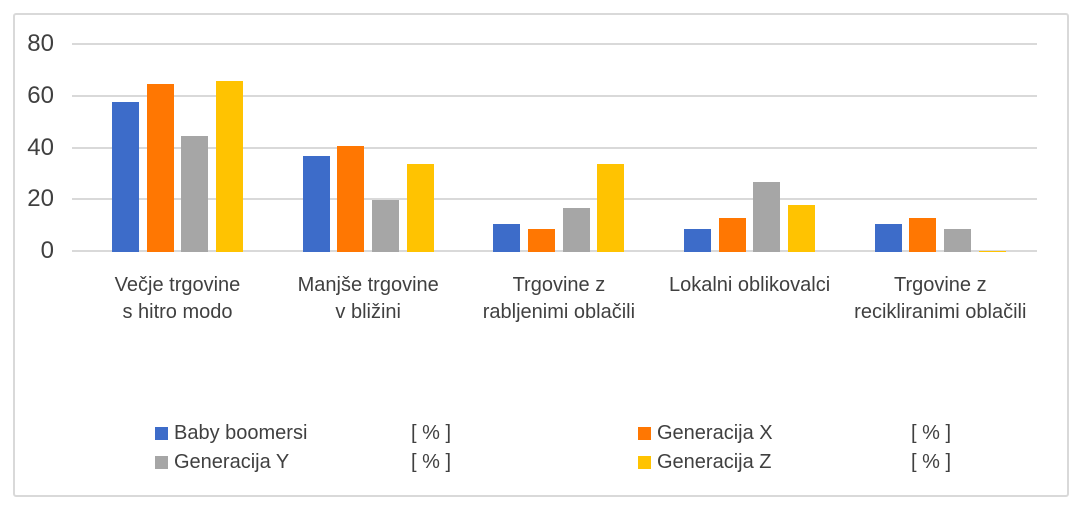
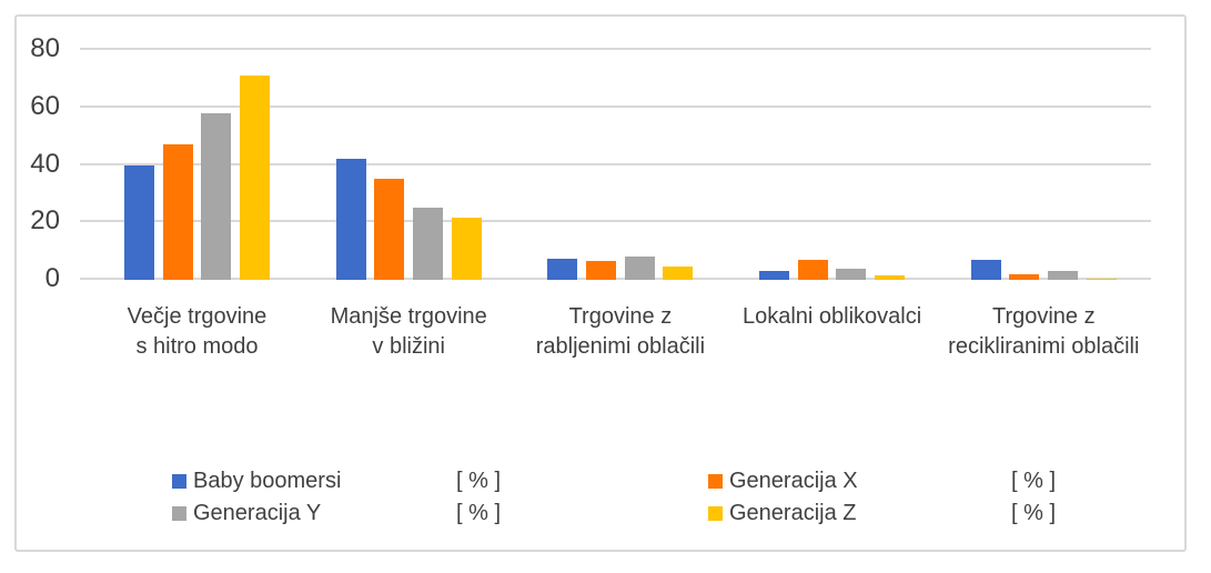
Baby boomersi/Večje trgovine s hitro modo: 58 -> 40
Generacija X/Večje trgovine s hitro modo: 65 -> 47
Generacija Y/Večje trgovine s hitro modo: 45 -> 58
Generacija Z/Večje trgovine s hitro modo: 66 -> 71
Baby boomersi/Manjše trgovine v bližini: 37 -> 42
Generacija X/Manjše trgovine v bližini: 41 -> 35
Generacija Y/Manjše trgovine v bližini: 20 -> 25
Generacija Z/Manjše trgovine v bližini: 34 -> 22
Baby boomersi/Trgovine z rabljenimi oblačili: 11 -> 8
Generacija X/Trgovine z rabljenimi oblačili: 9 -> 6
Generacija Y/Trgovine z rabljenimi oblačili: 17 -> 8
Generacija Z/Trgovine z rabljenimi oblačili: 34 -> 4
Baby boomersi/Lokalni oblikovalci: 9 -> 3
Generacija X/Lokalni oblikovalci: 13 -> 7
Generacija Y/Lokalni oblikovalci: 27 -> 4
Generacija Z/Lokalni oblikovalci: 18 -> 2
Baby boomersi/Trgovine z recikliranimi oblačili: 11 -> 7
Generacija X/Trgovine z recikliranimi oblačili: 13 -> 2
Generacija Y/Trgovine z recikliranimi oblačili: 9 -> 3
